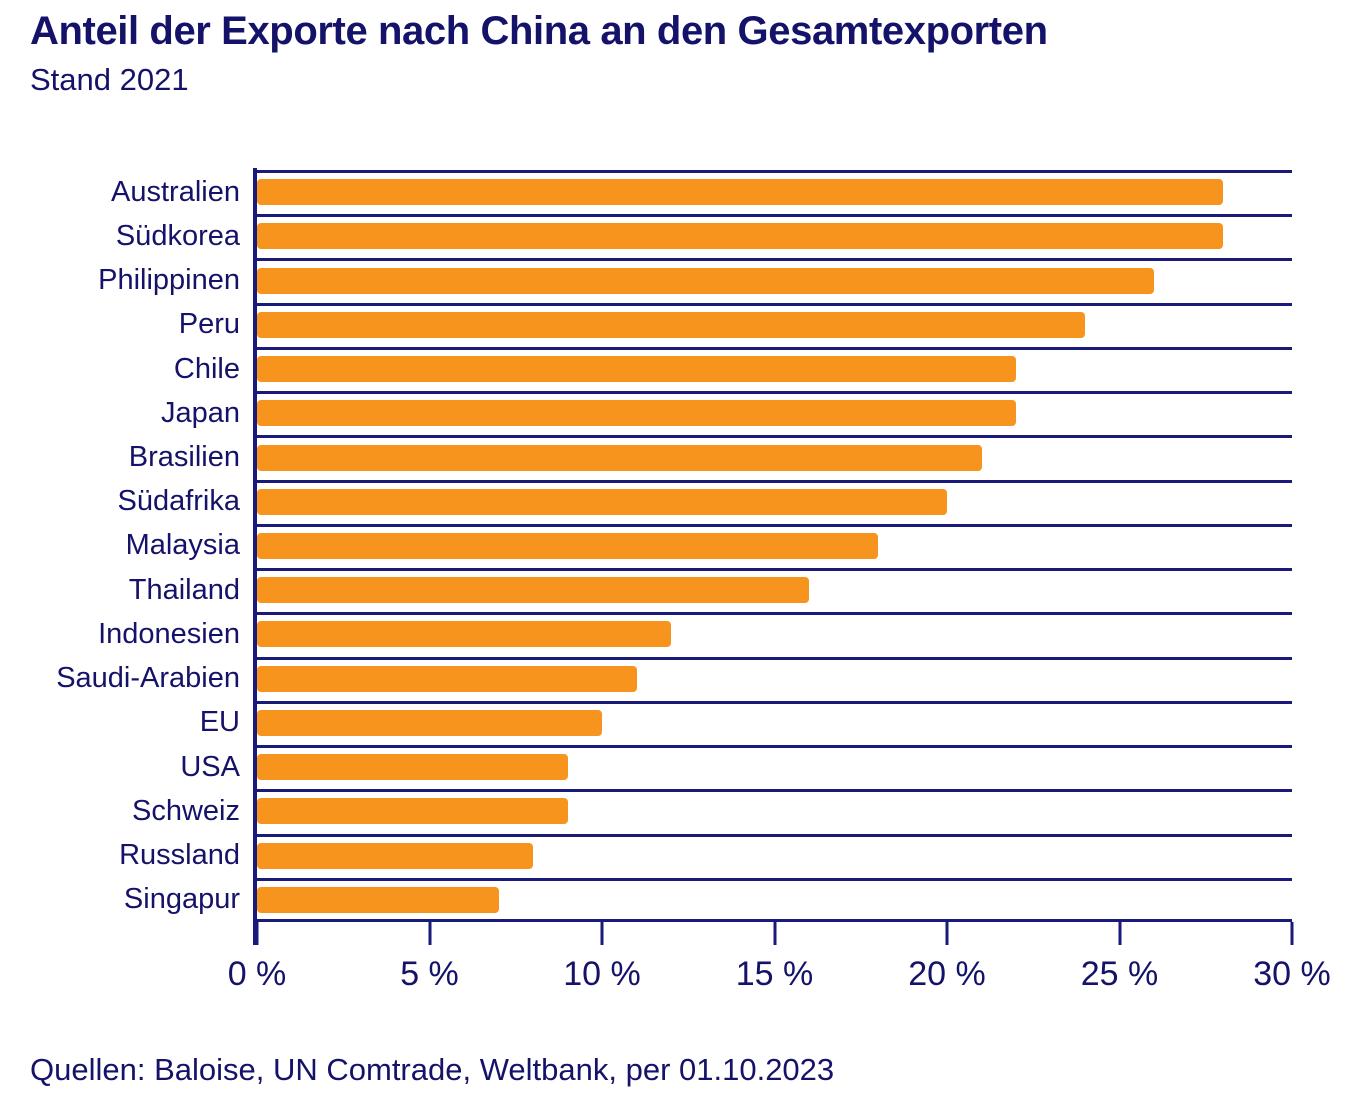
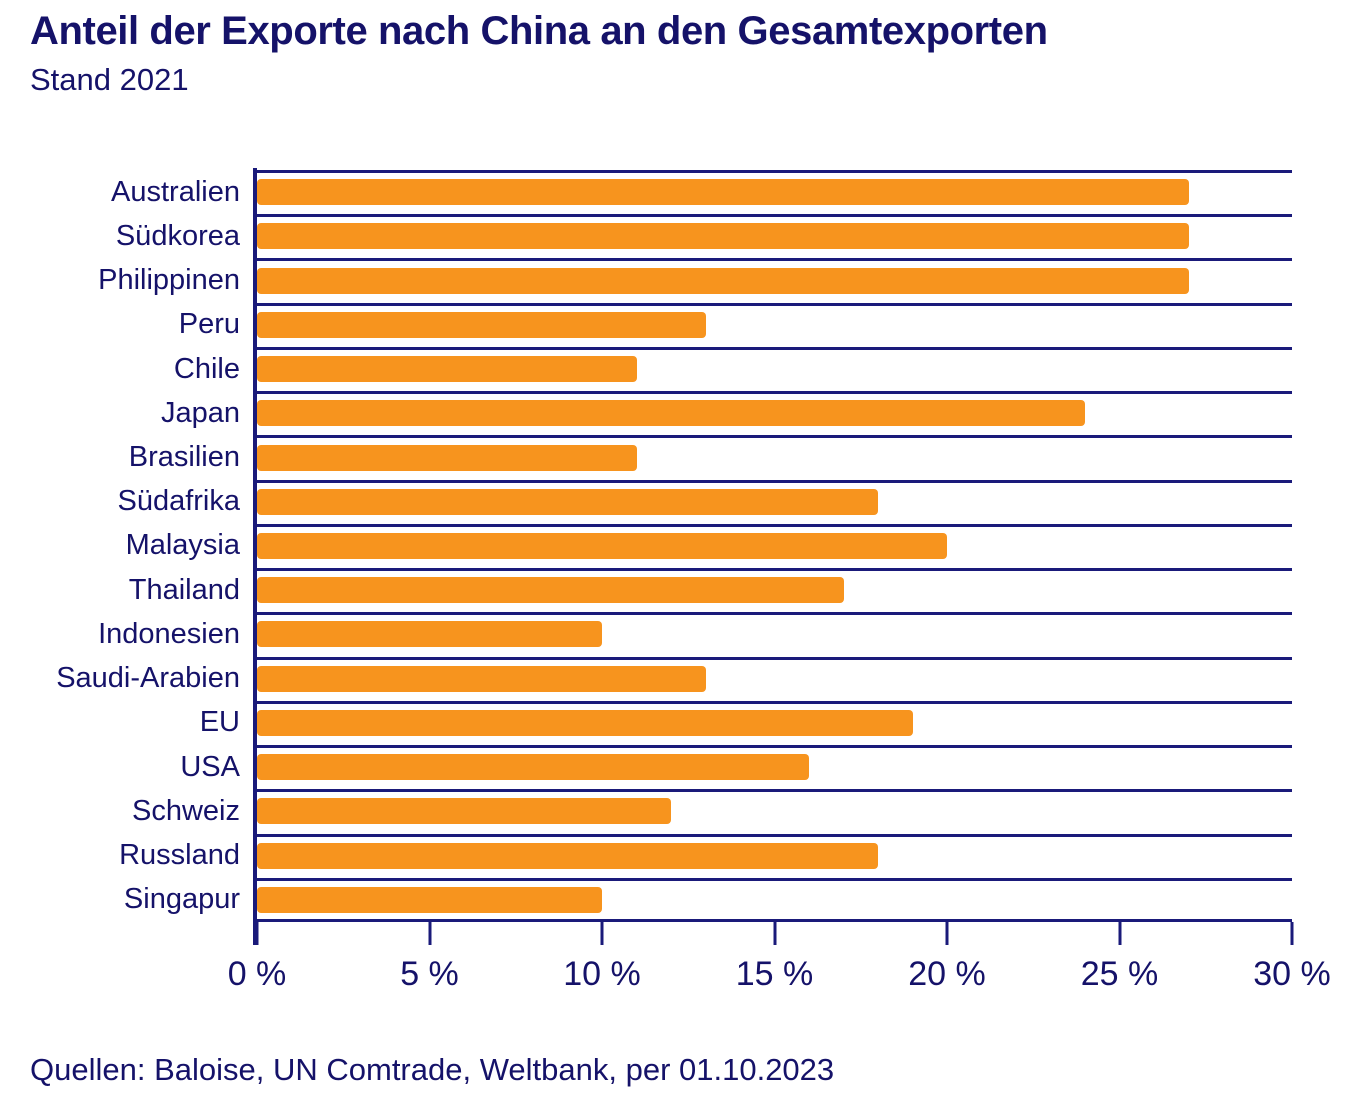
Australien: 28% -> 27%
Südkorea: 28% -> 27%
Philippinen: 26% -> 27%
Peru: 24% -> 13%
Chile: 22% -> 11%
Japan: 22% -> 24%
Brasilien: 21% -> 11%
Südafrika: 20% -> 18%
Malaysia: 18% -> 20%
Thailand: 16% -> 17%
Indonesien: 12% -> 10%
Saudi-Arabien: 11% -> 13%
EU: 10% -> 19%
USA: 9% -> 16%
Schweiz: 9% -> 12%
Russland: 8% -> 18%
Singapur: 7% -> 10%
